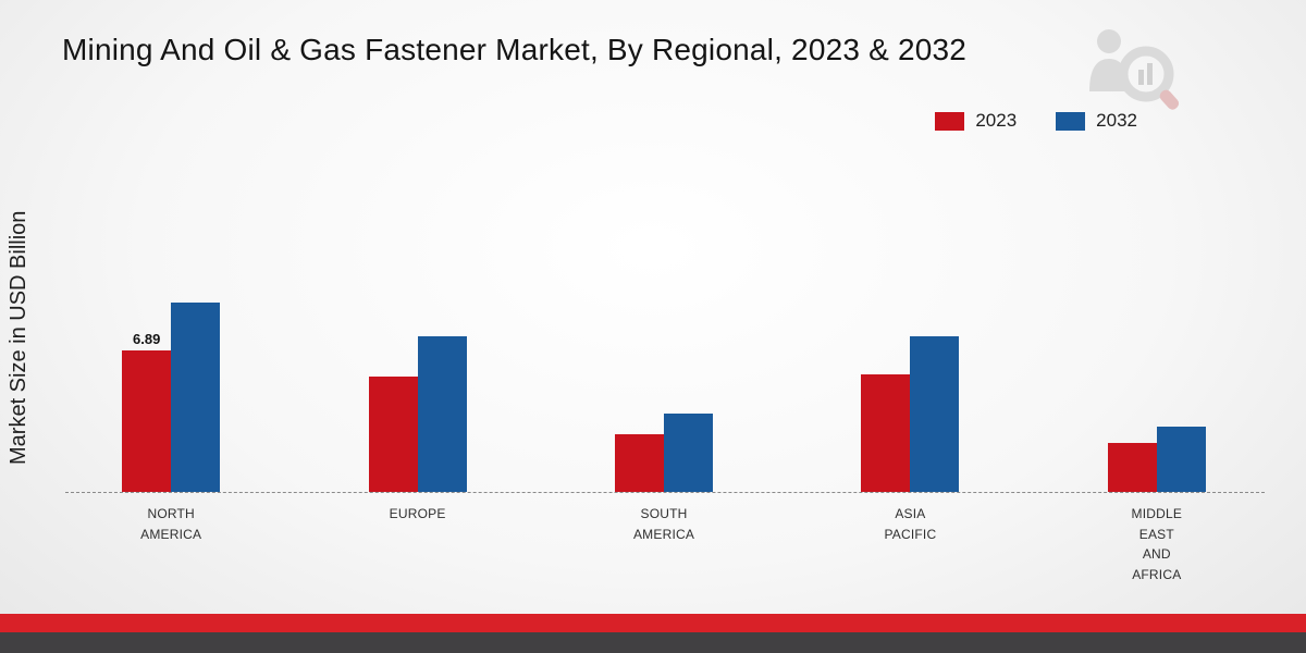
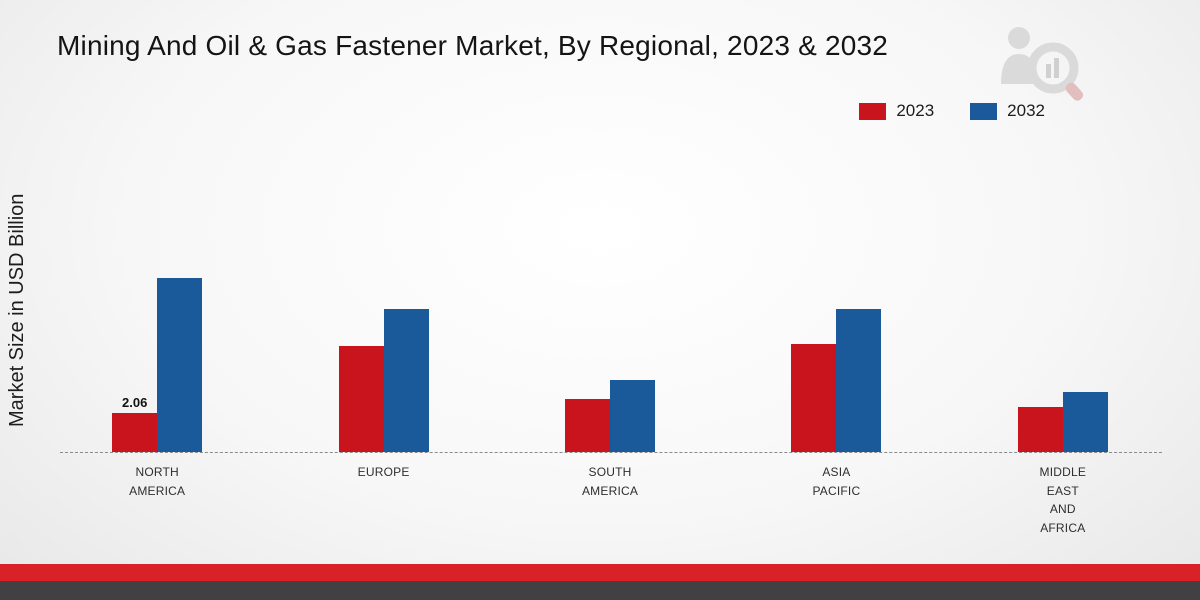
2023/NORTH AMERICA: 6.89 -> 2.06
